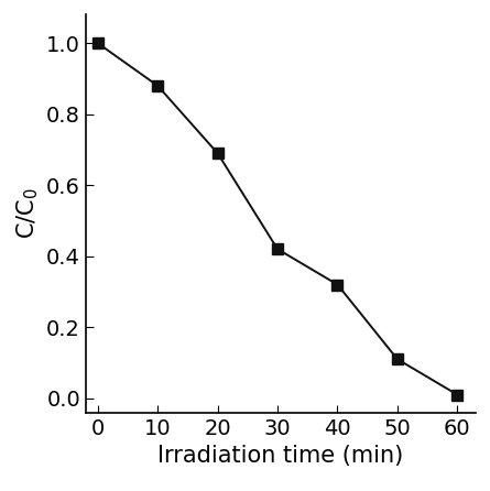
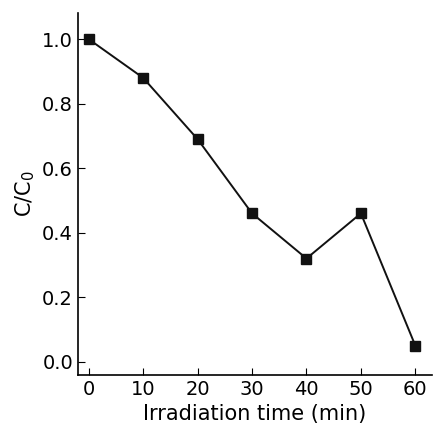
30: 0.42 -> 0.46
50: 0.11 -> 0.46
60: 0.01 -> 0.05
